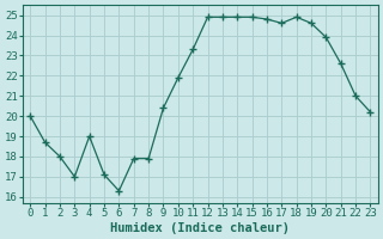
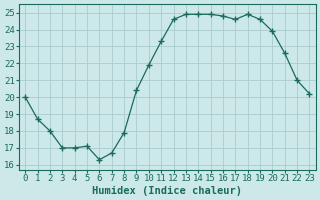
4: 19.0 -> 17.0
7: 17.9 -> 16.7
12: 24.9 -> 24.6
